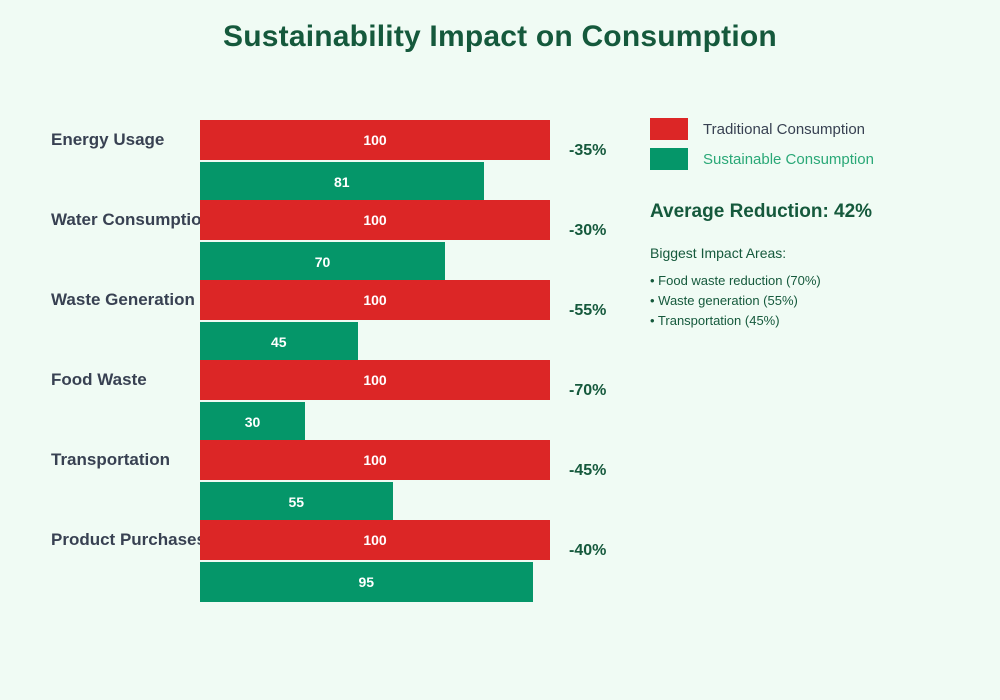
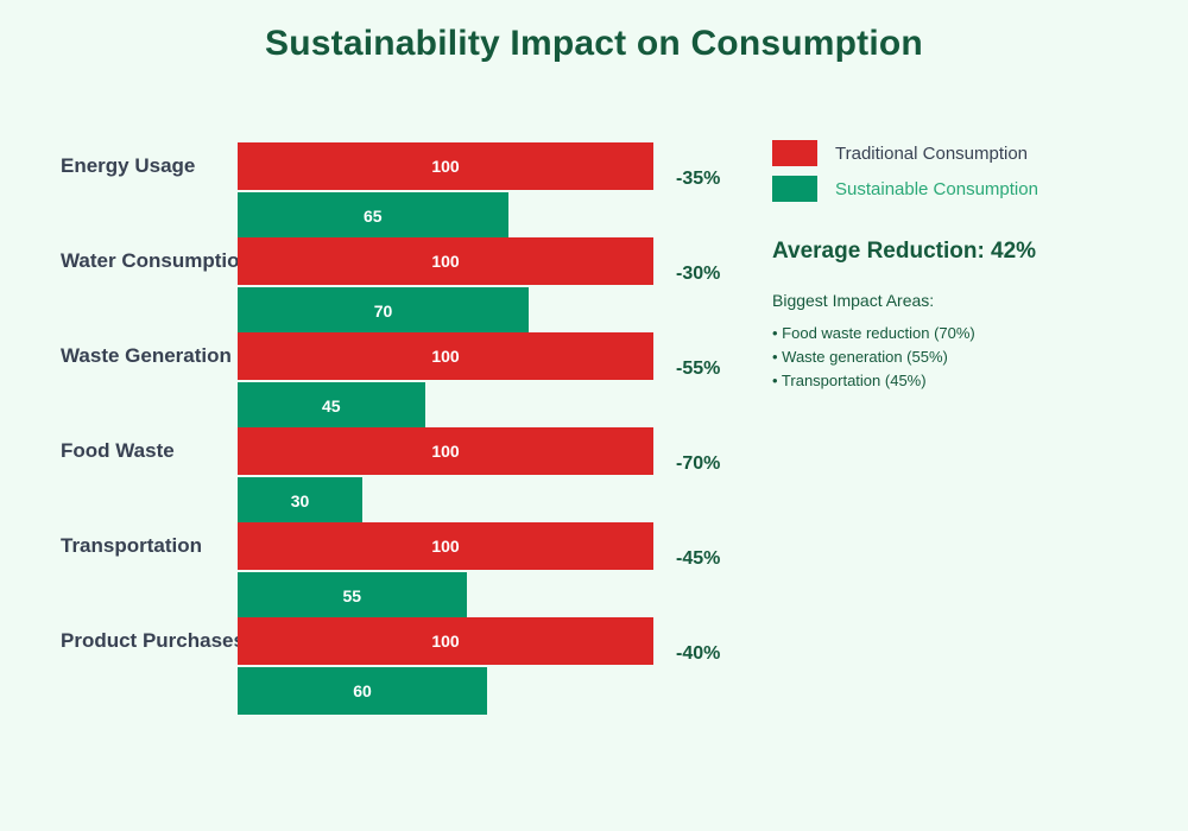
Sustainable Consumption/Energy Usage: 81 -> 65
Sustainable Consumption/Product Purchases: 95 -> 60
